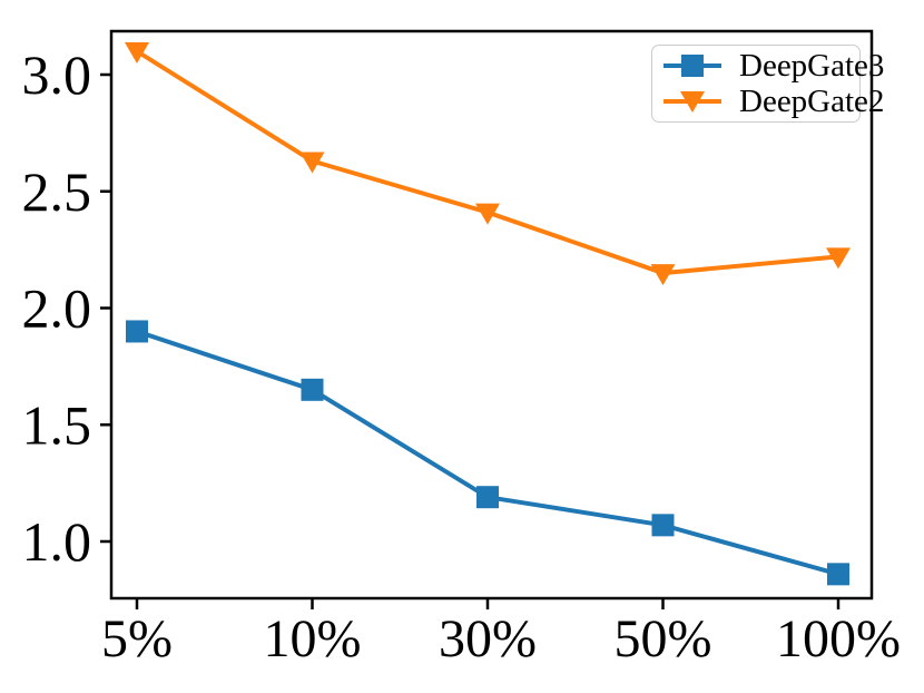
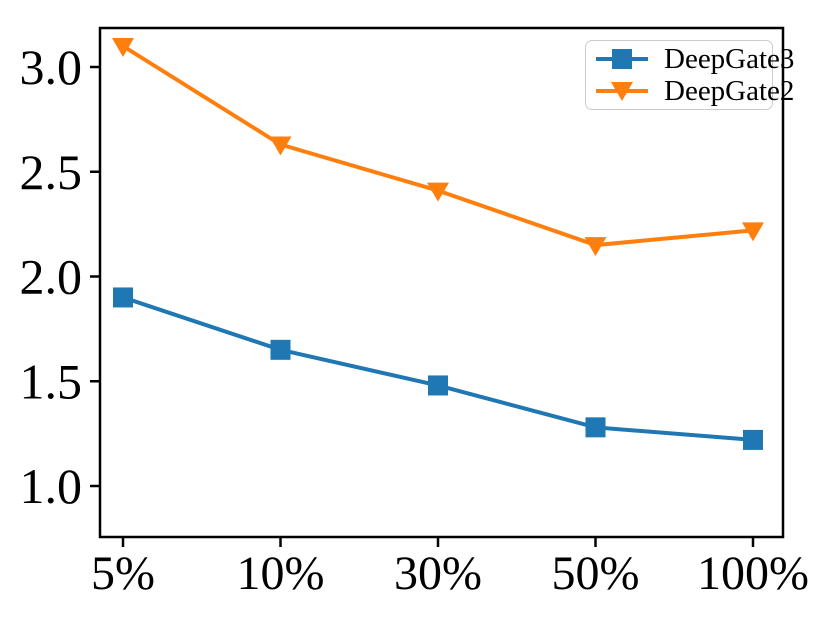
DeepGate3/30%: 1.19 -> 1.48
DeepGate3/50%: 1.07 -> 1.28
DeepGate3/100%: 0.86 -> 1.22
